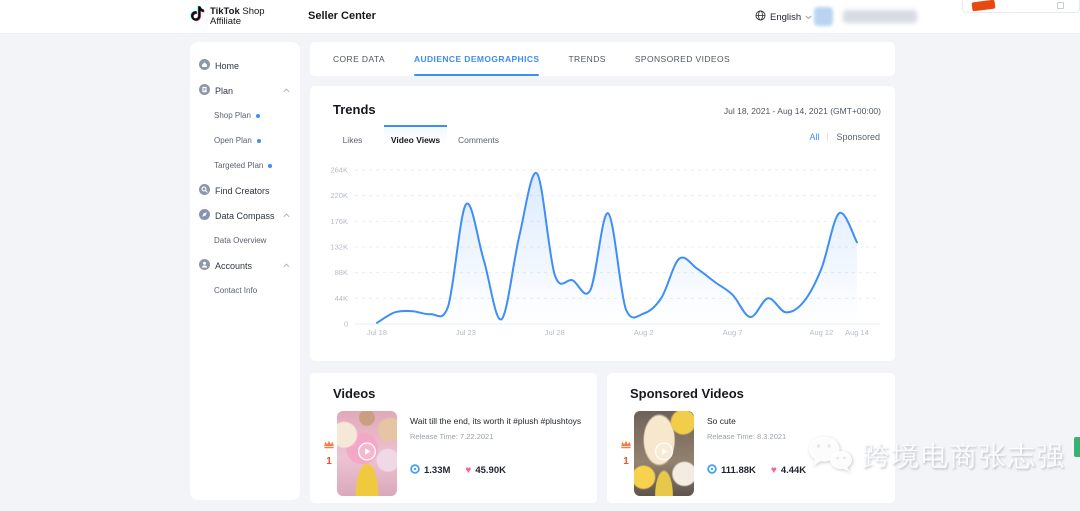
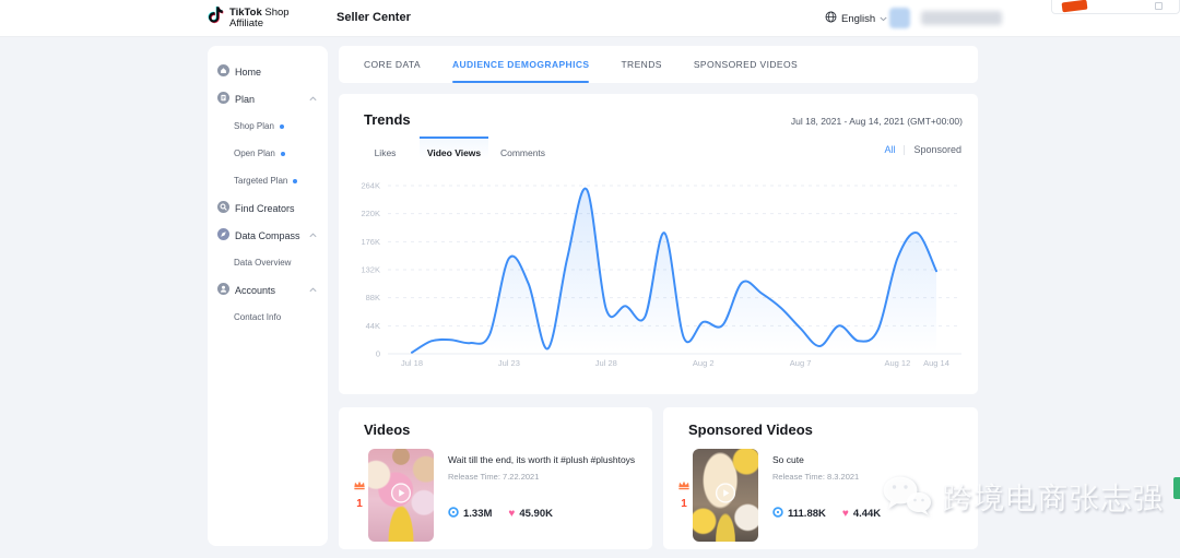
Jul 23: 200K -> 150K
Jul 28: 80K -> 70K
Aug 2: 20K -> 50K
Aug 7: 50K -> 40K
Aug 12: 100K -> 150K
Aug 14: 140K -> 130K
